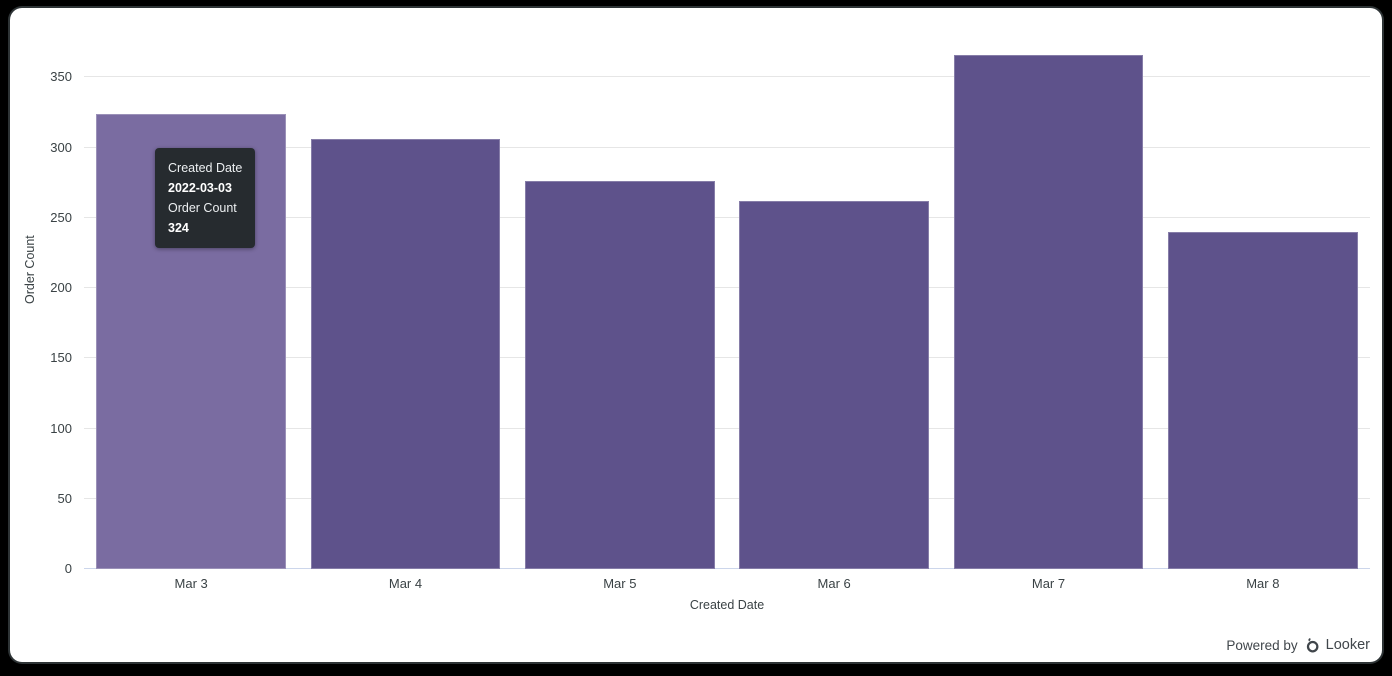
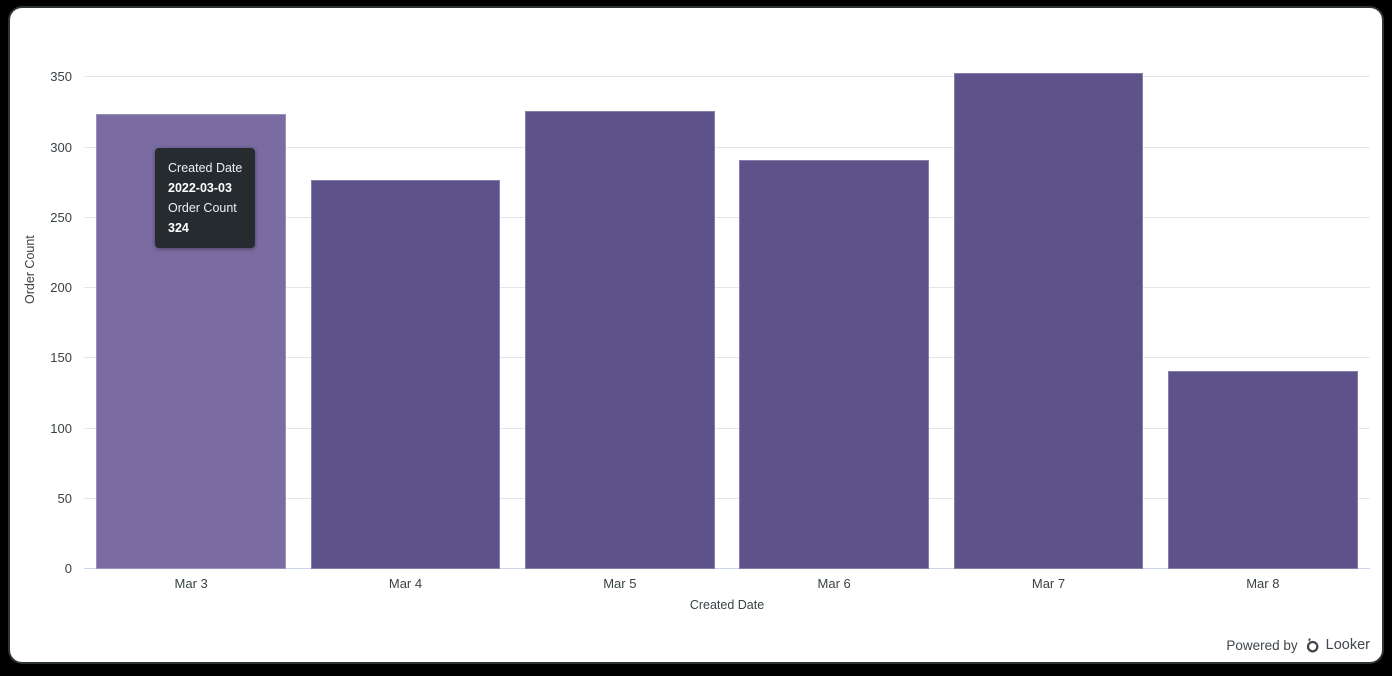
Mar 4: 306 -> 277
Mar 5: 276 -> 326
Mar 6: 262 -> 291
Mar 7: 366 -> 353
Mar 8: 240 -> 141
